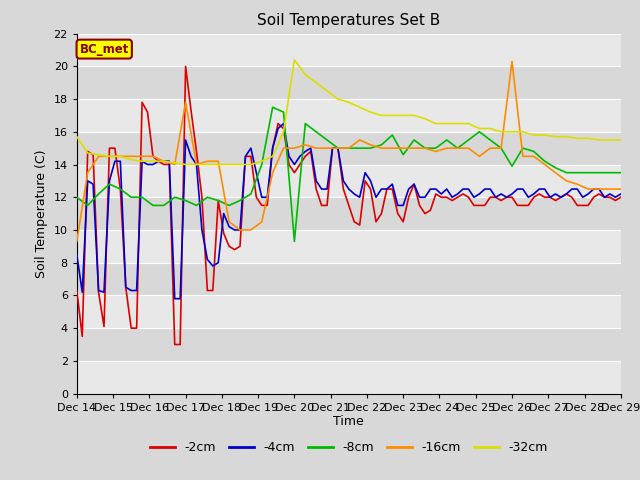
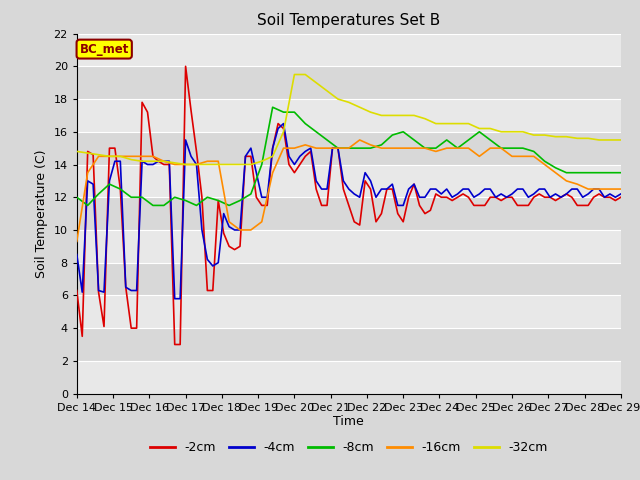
-32cm/Dec 14: 15.7 -> 14.8
-16cm/Dec 17: 17.8 -> 14.0
-8cm/Dec 20: 9.3 -> 17.2
-32cm/Dec 20: 20.4 -> 19.5
-8cm/Dec 23: 14.6 -> 16.0
-8cm/Dec 26: 13.9 -> 15.0
-16cm/Dec 26: 20.3 -> 14.5
